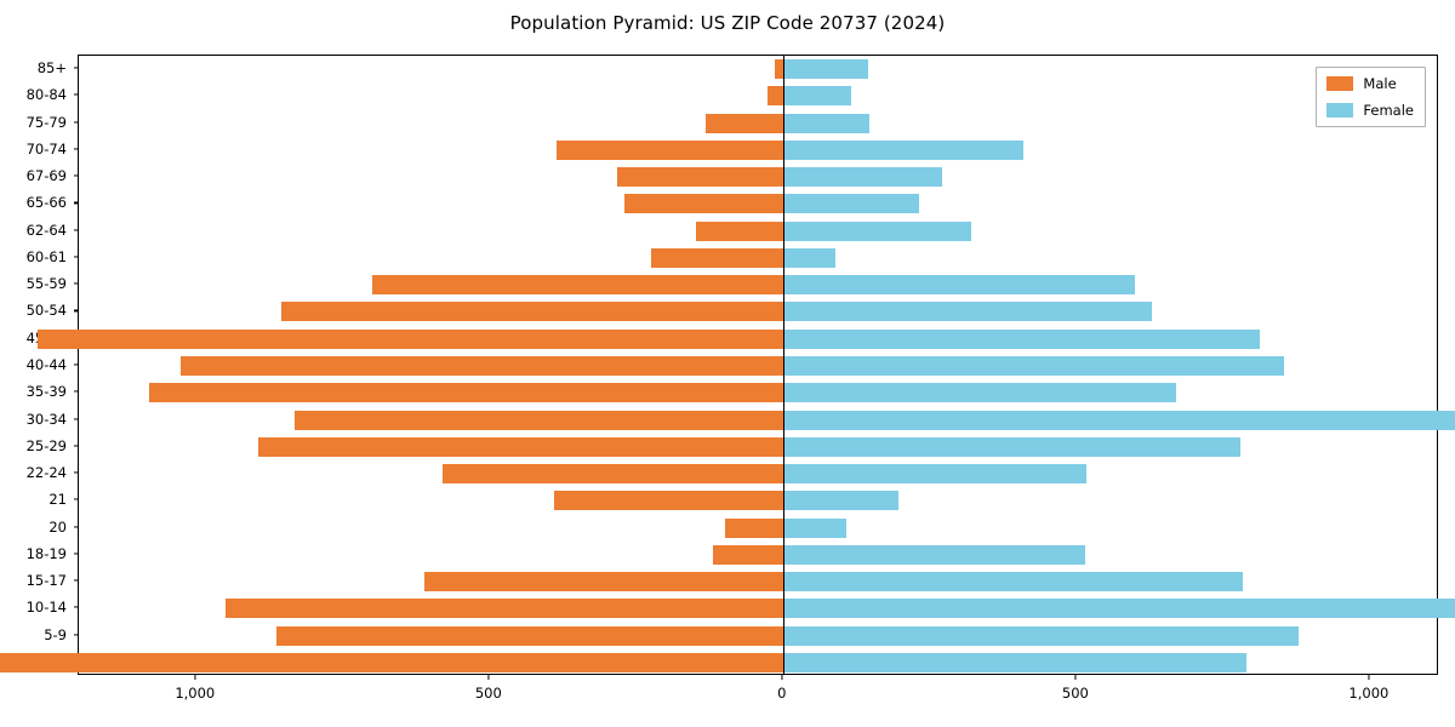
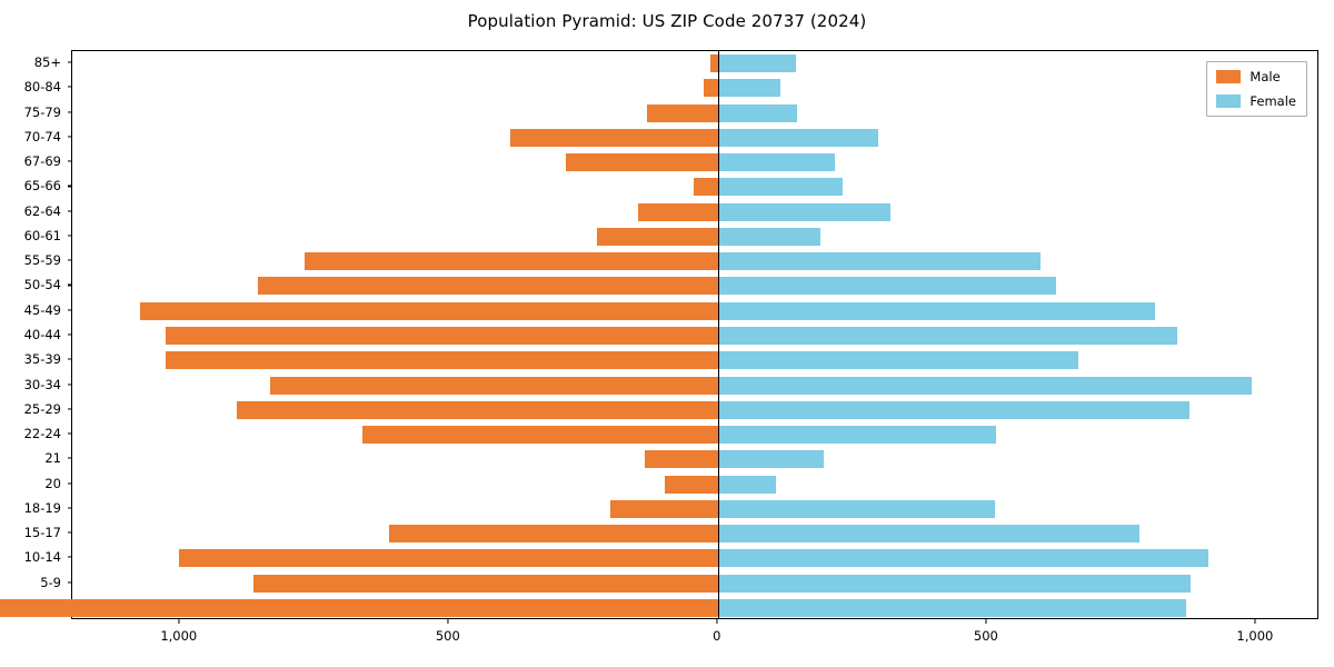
Female/70-74: 410 -> 300
Female/67-69: 270 -> 220
Male/65-66: 270 -> 40
Female/60-61: 90 -> 190
Male/55-59: 700 -> 770
Male/45-49: 1270 -> 1080
Male/35-39: 1080 -> 1030
Female/30-34: 1150 -> 990
Female/25-29: 780 -> 880
Male/22-24: 580 -> 660
Male/21: 390 -> 140
Male/18-19: 120 -> 200
Male/10-14: 950 -> 1000
Female/10-14: 1150 -> 910
Female/Under 5: 790 -> 870
